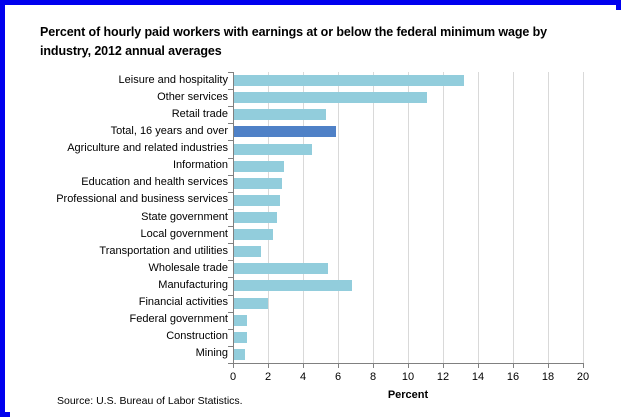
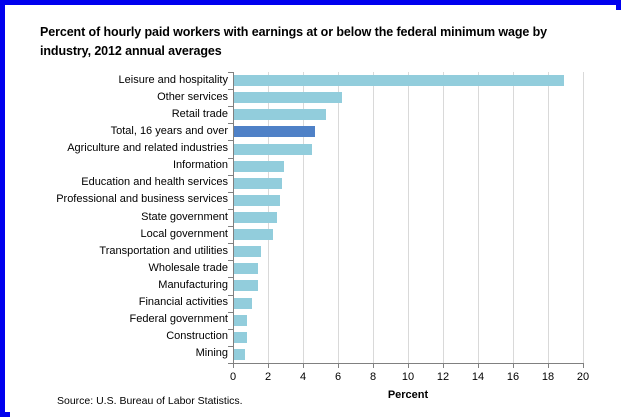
Leisure and hospitality: 13.2 -> 18.9
Other services: 11.1 -> 6.2
Total, 16 years and over: 5.9 -> 4.7
Wholesale trade: 5.4 -> 1.4
Manufacturing: 6.8 -> 1.4
Financial activities: 2.0 -> 1.1
